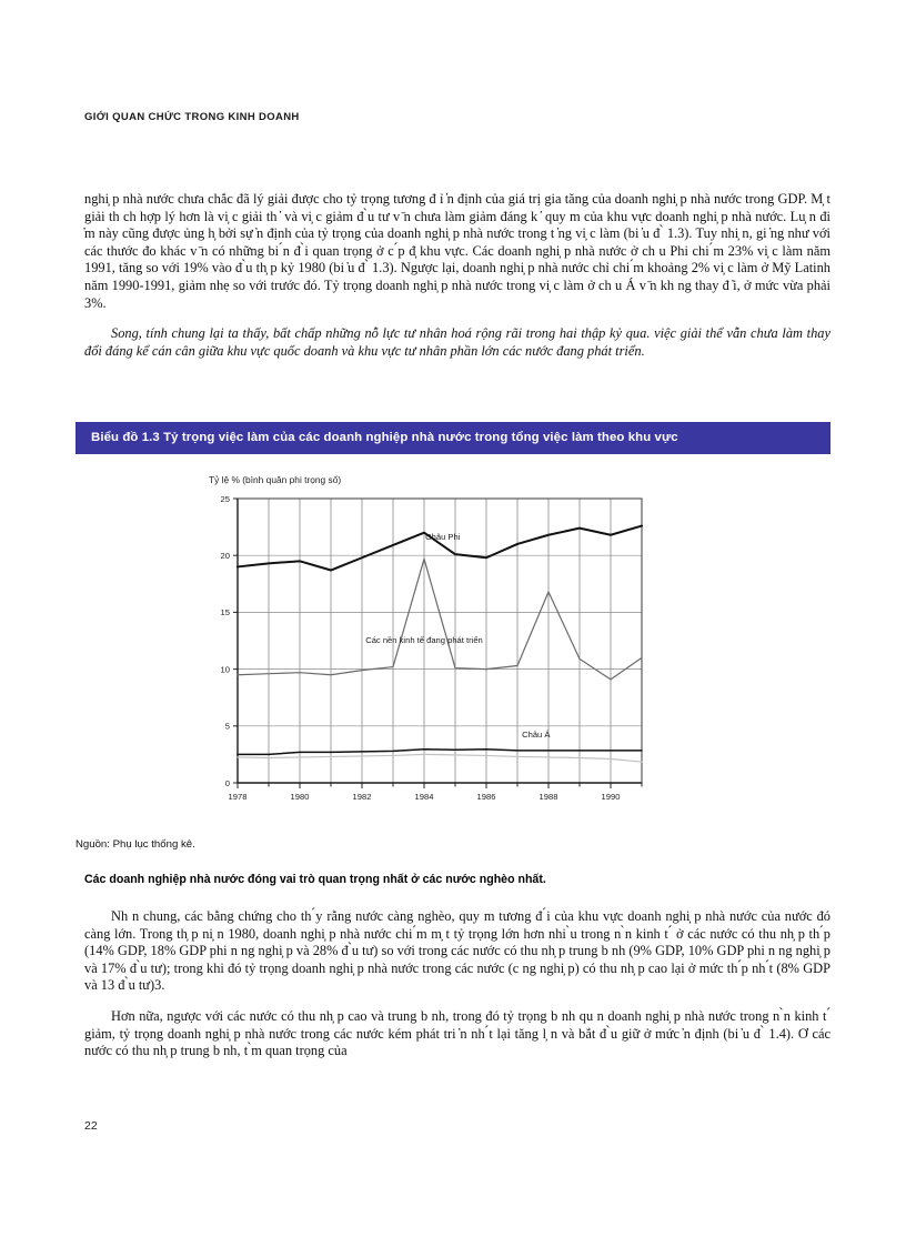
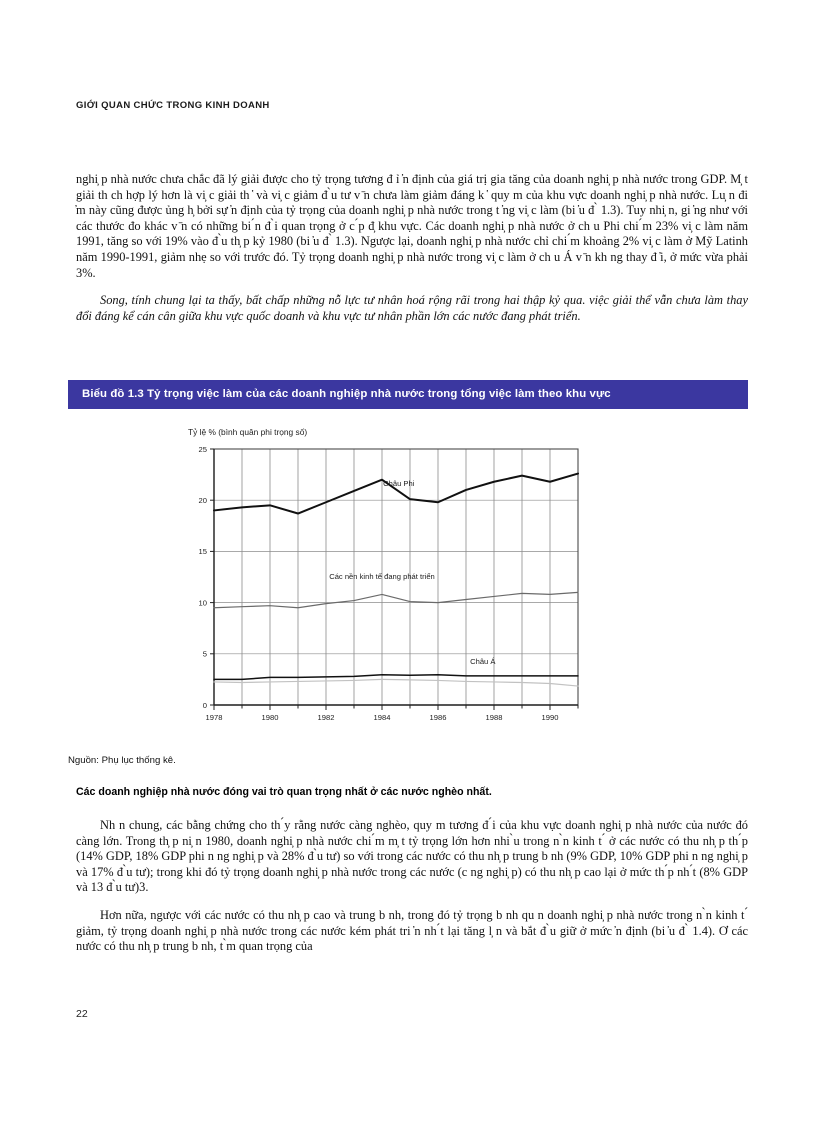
Các nền kinh tế đang phát triển/1984: 19.7 -> 10.8
Các nền kinh tế đang phát triển/1988: 16.8 -> 10.6
Các nền kinh tế đang phát triển/1990: 9.1 -> 10.8
